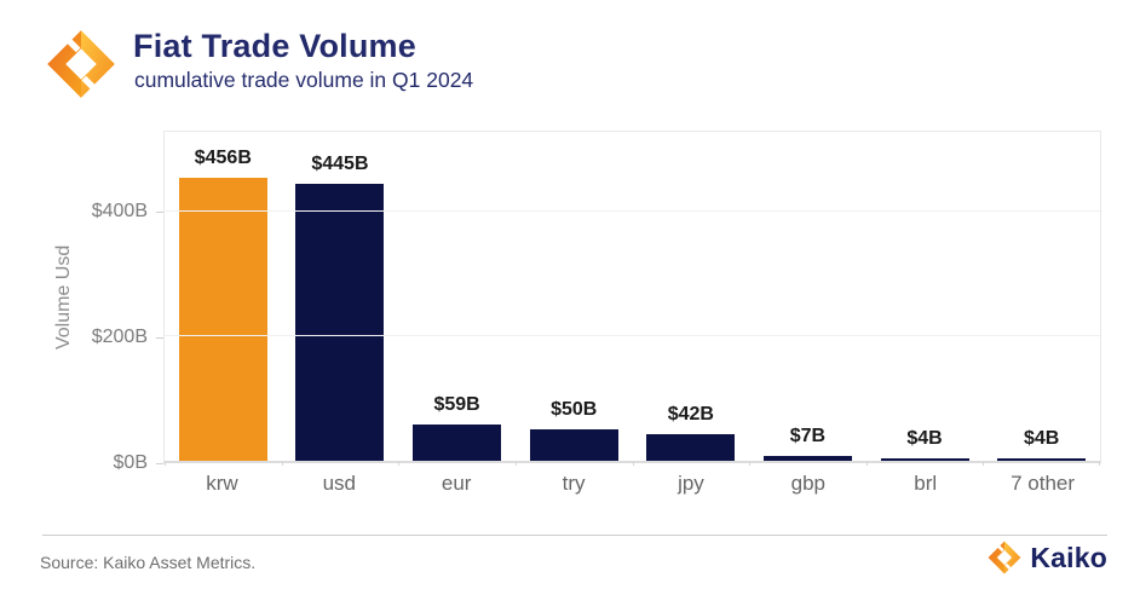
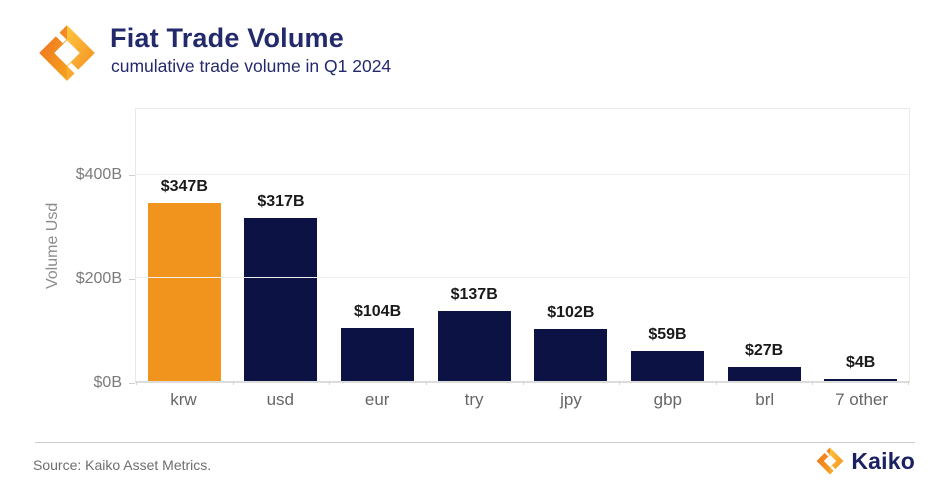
krw: $456B -> $347B
usd: $445B -> $317B
eur: $59B -> $104B
try: $50B -> $137B
jpy: $42B -> $102B
gbp: $7B -> $59B
brl: $4B -> $27B
